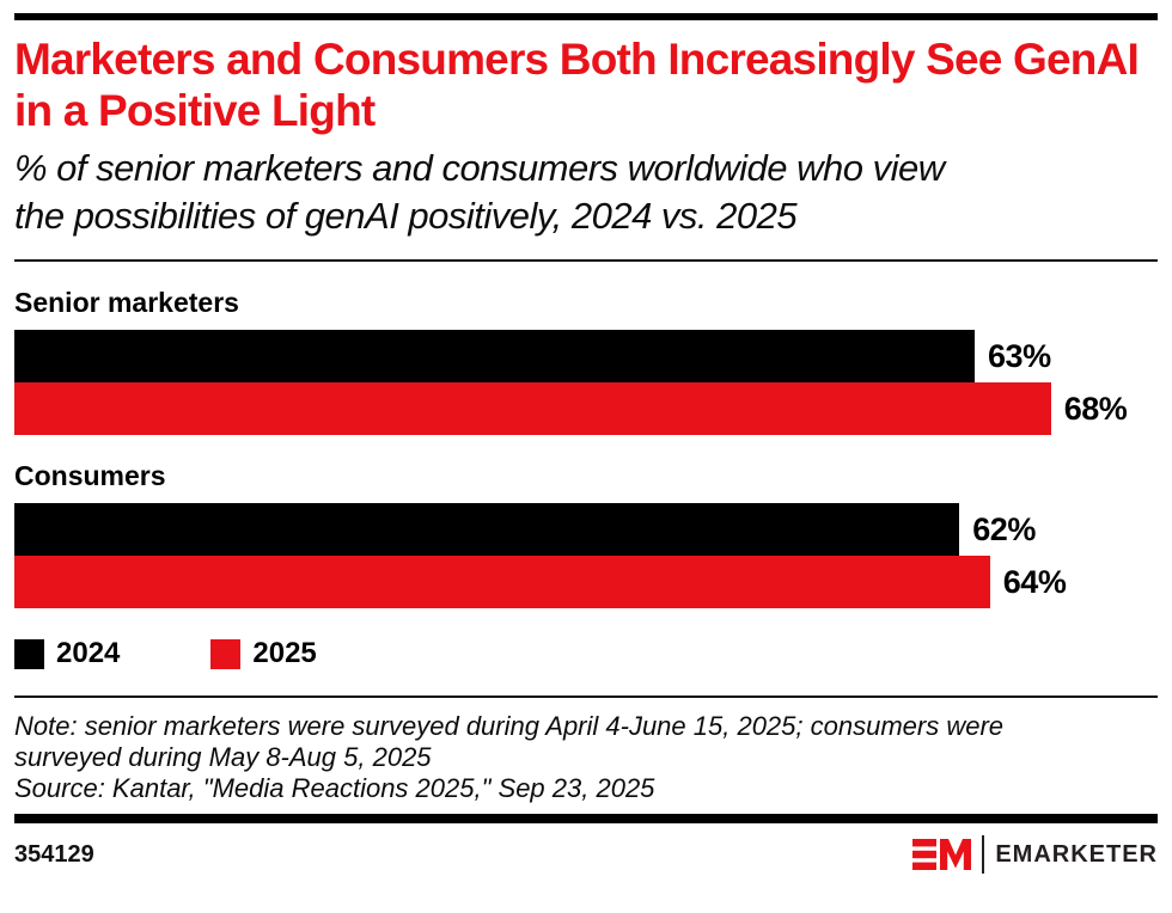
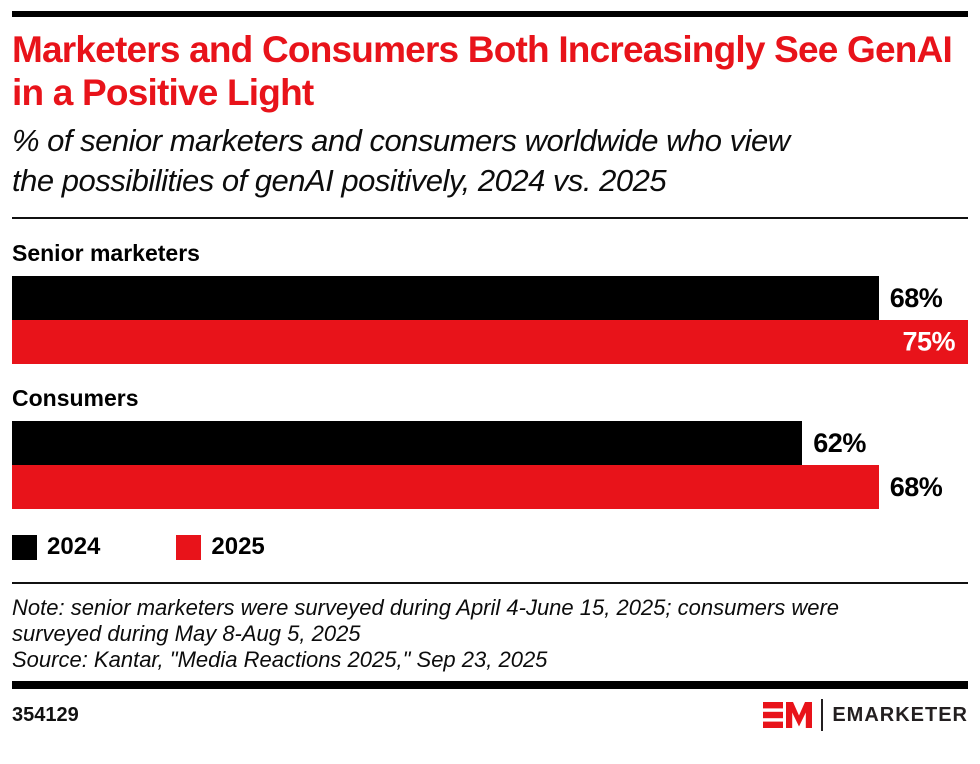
2024/Senior marketers: 63% -> 68%
2025/Senior marketers: 68% -> 75%
2025/Consumers: 64% -> 68%
